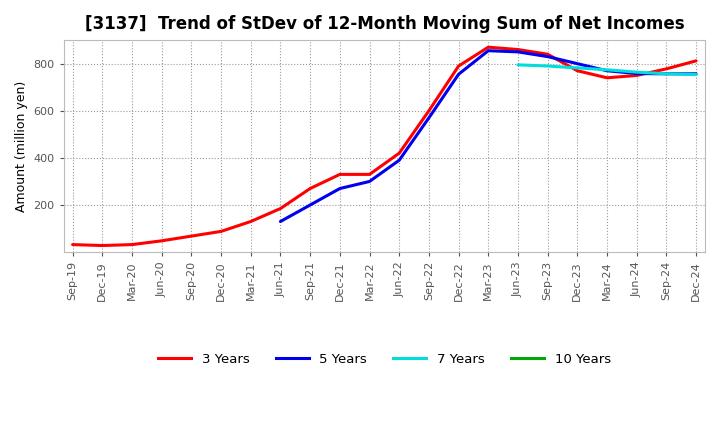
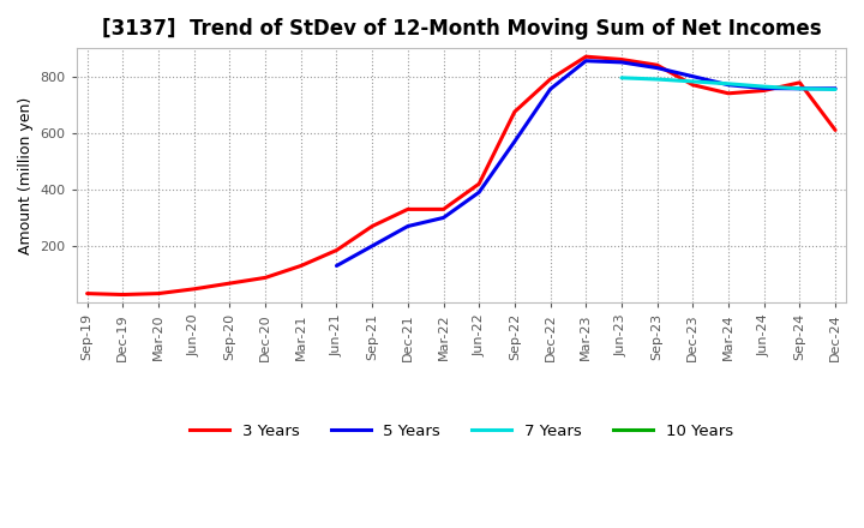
3 Years/Sep-22: 600 -> 675
3 Years/Dec-24: 812 -> 610
